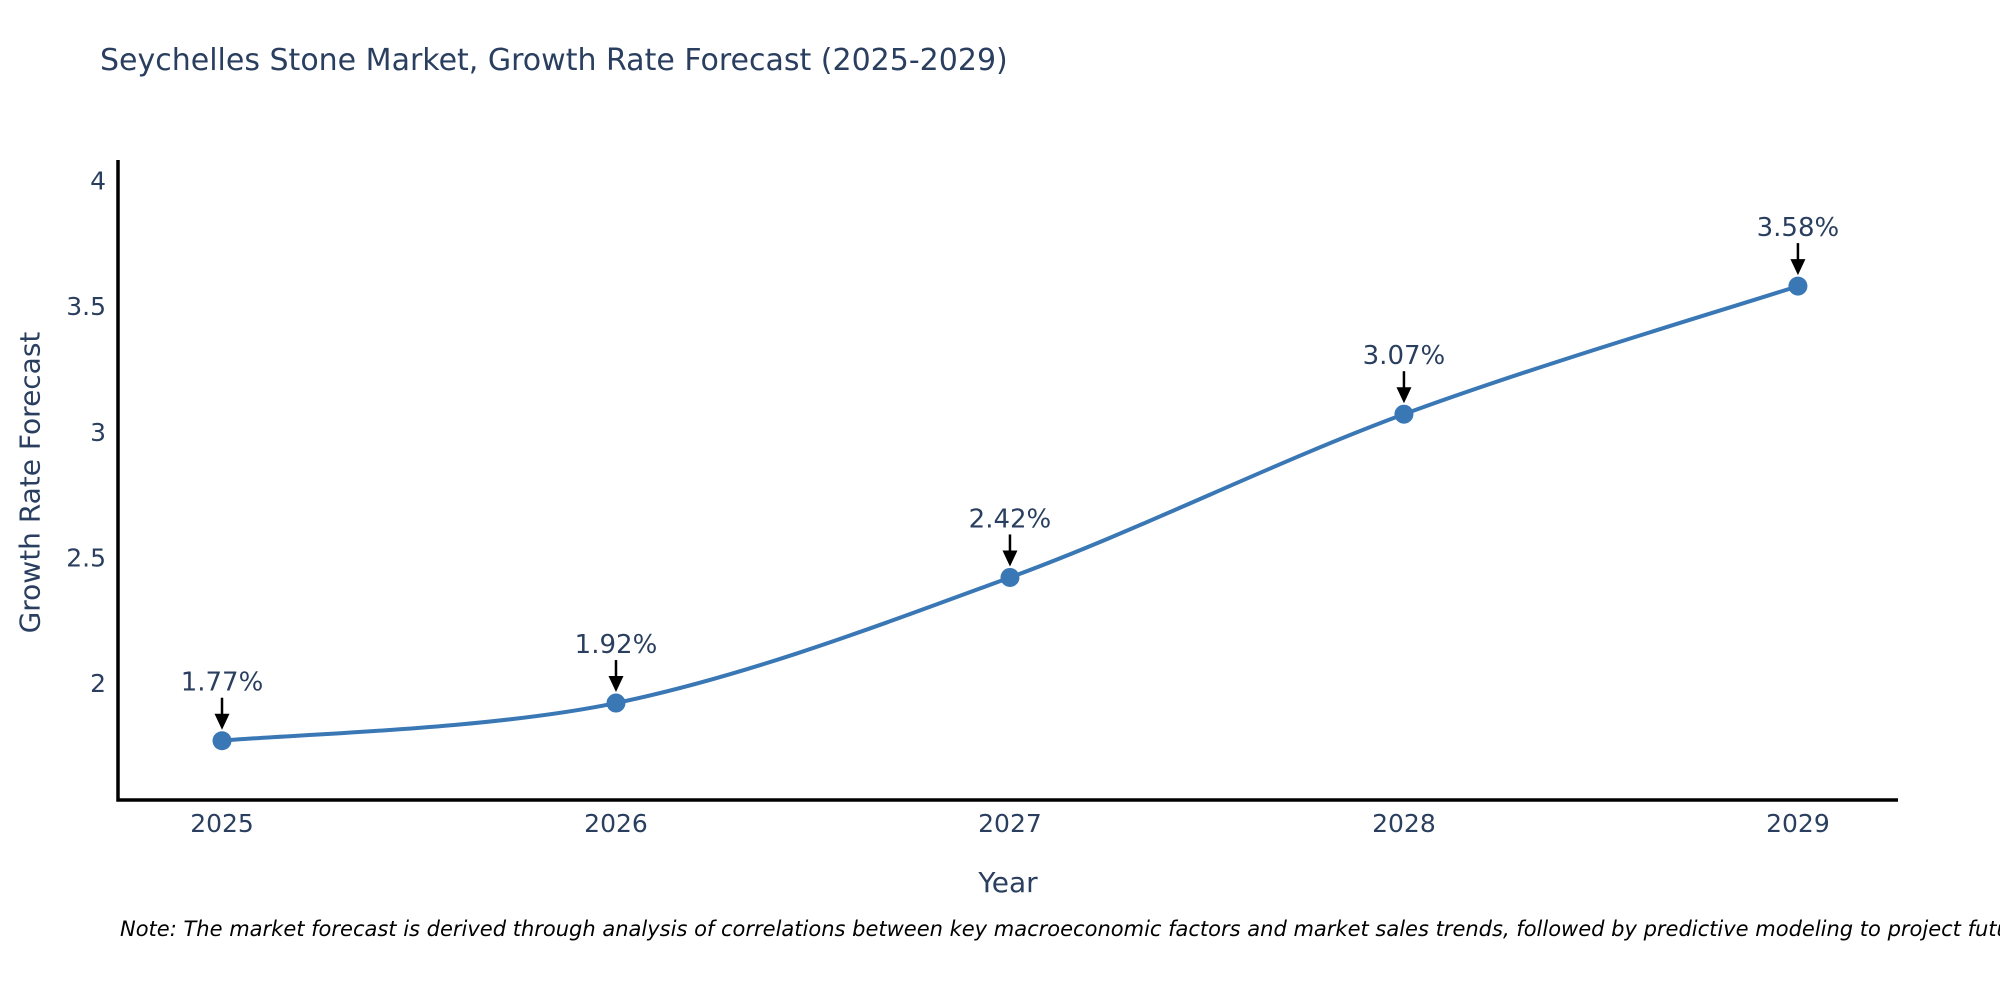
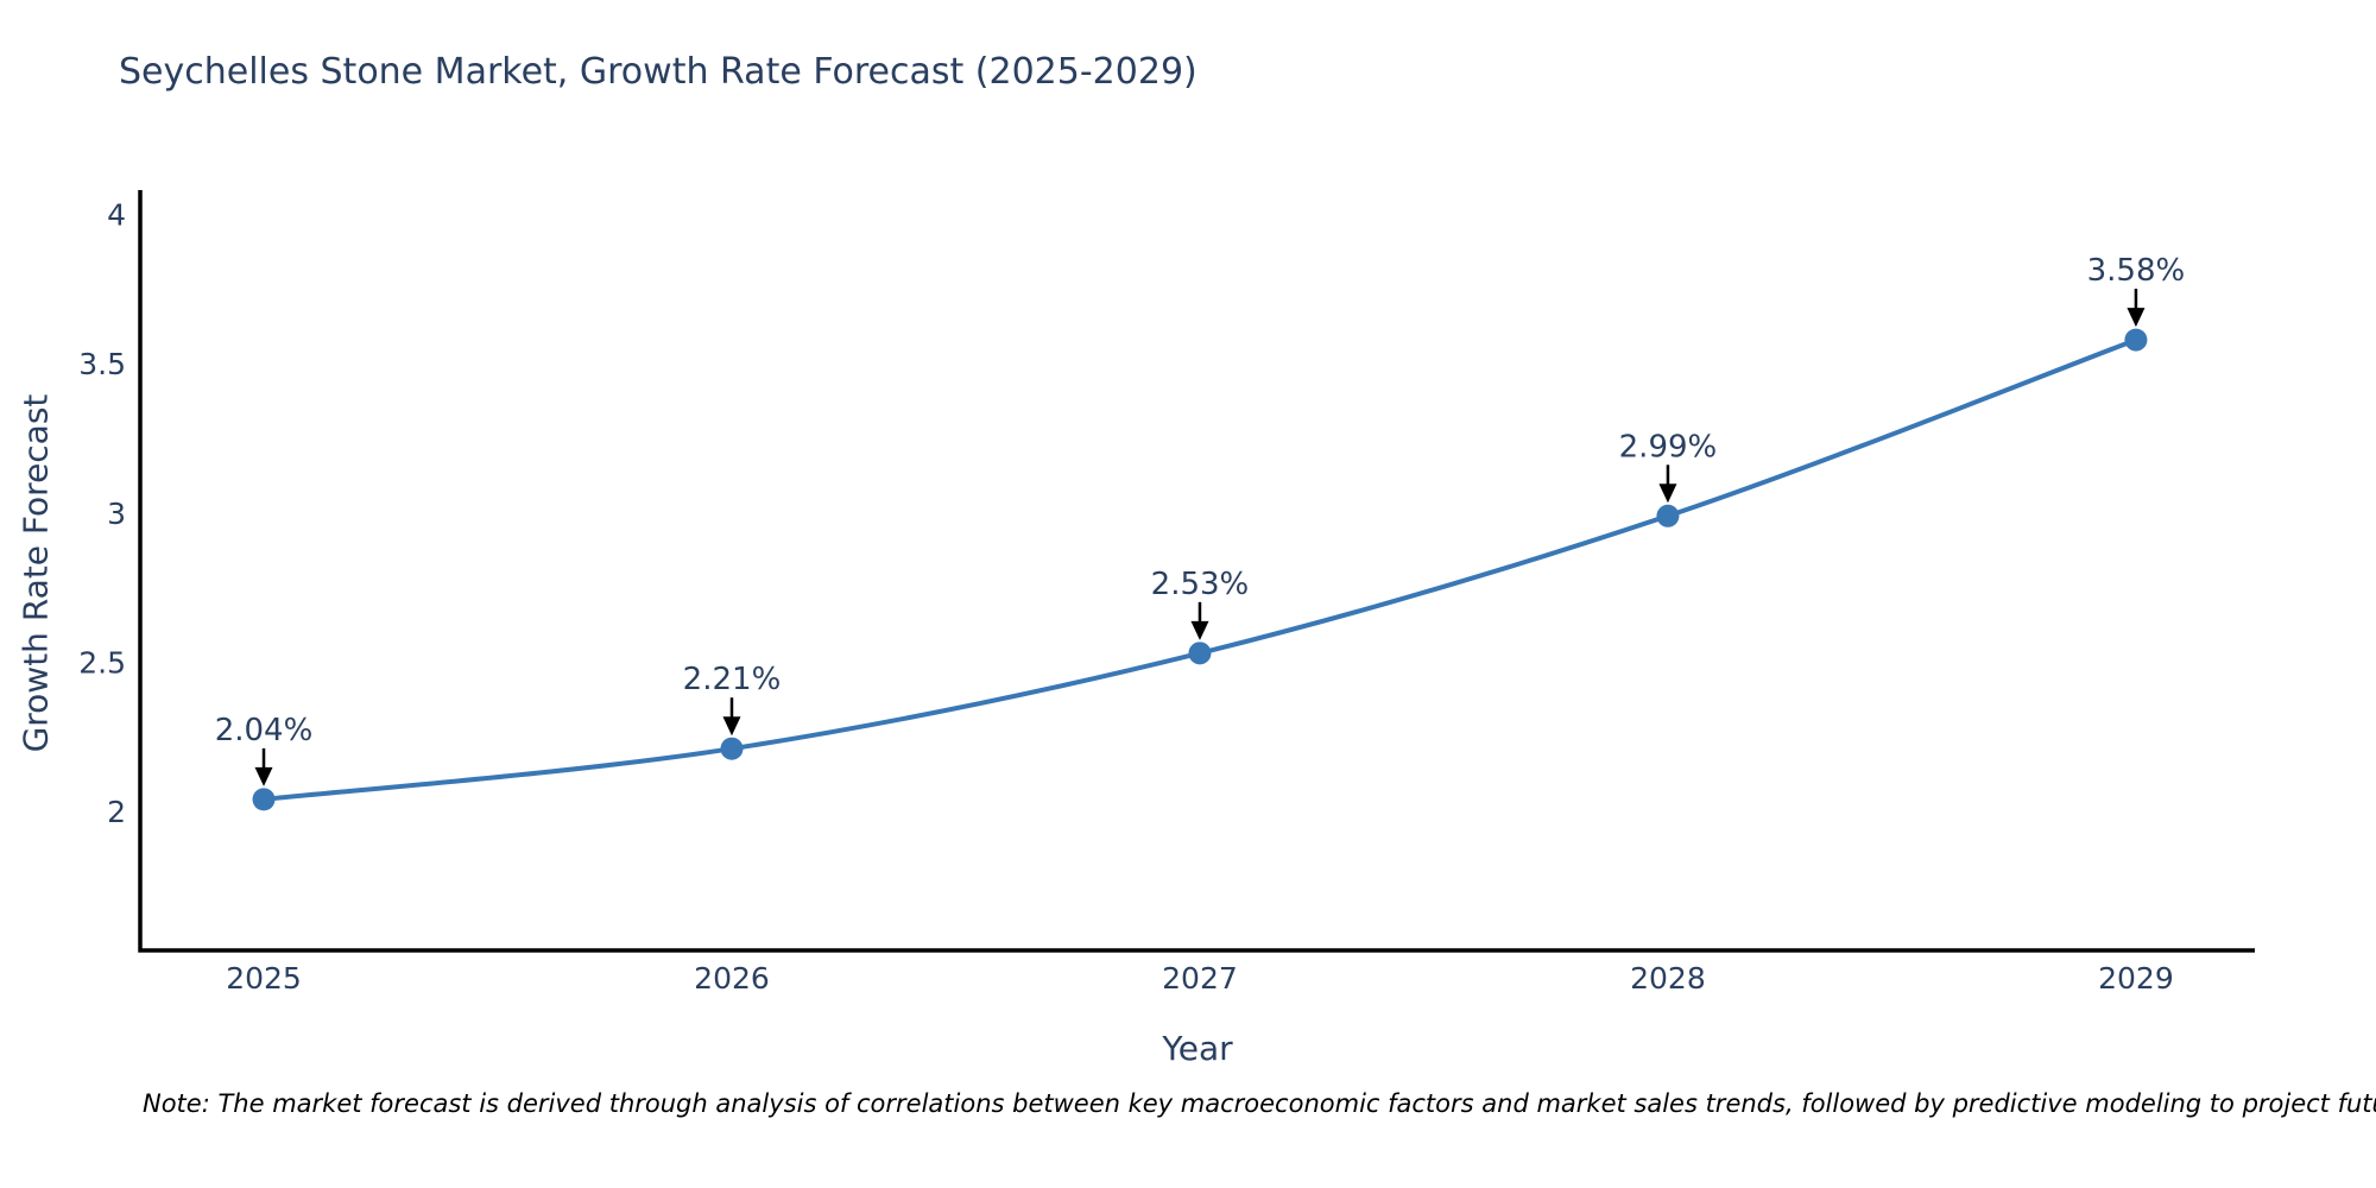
2025: 1.77% -> 2.04%
2026: 1.92% -> 2.21%
2027: 2.42% -> 2.53%
2028: 3.07% -> 2.99%
